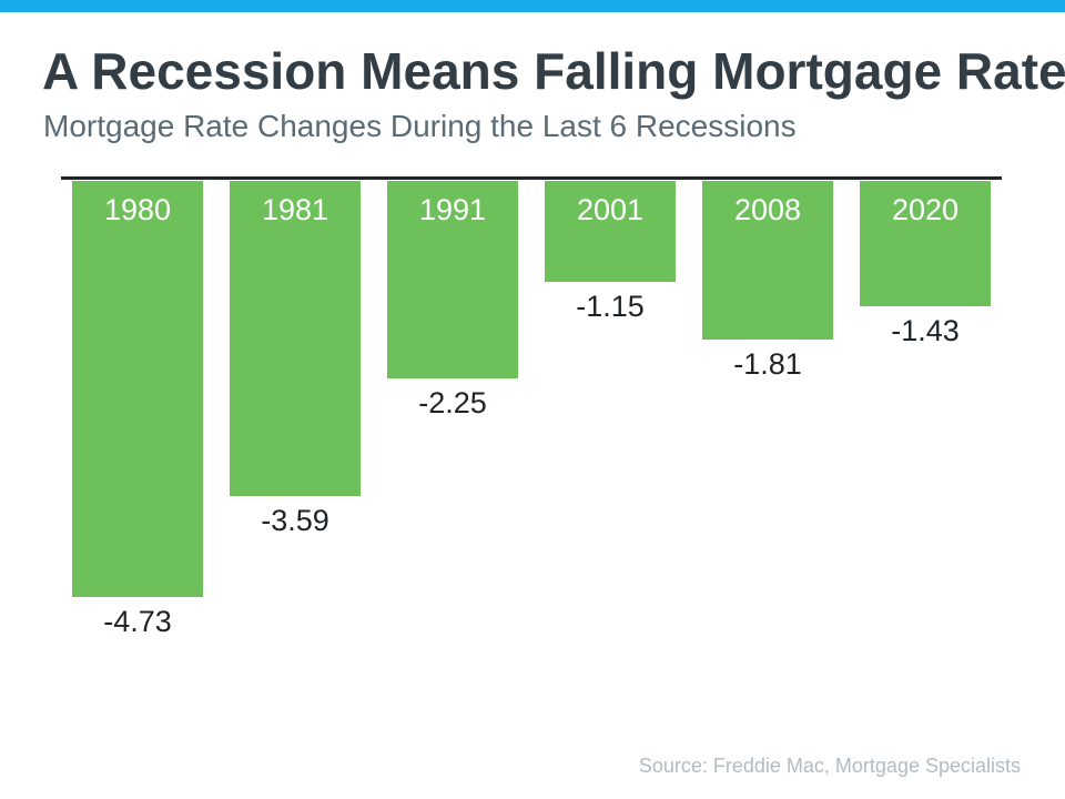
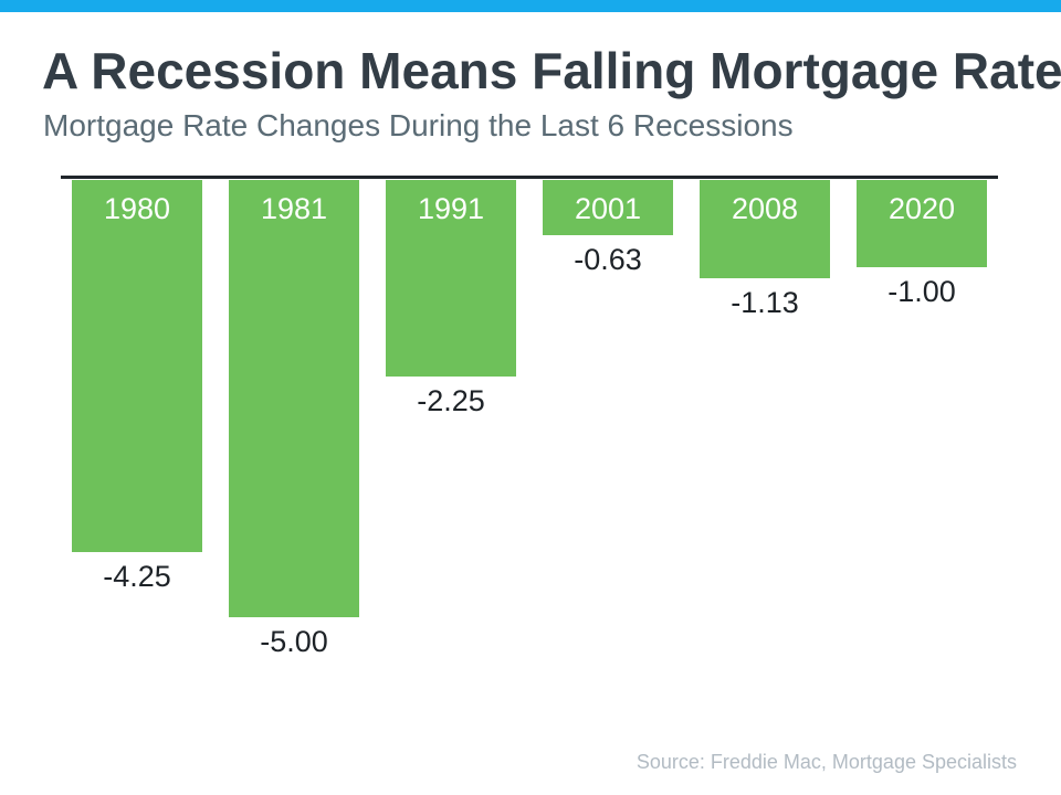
1980: -4.73 -> -4.25
1981: -3.59 -> -5.00
2001: -1.15 -> -0.63
2008: -1.81 -> -1.13
2020: -1.43 -> -1.00
